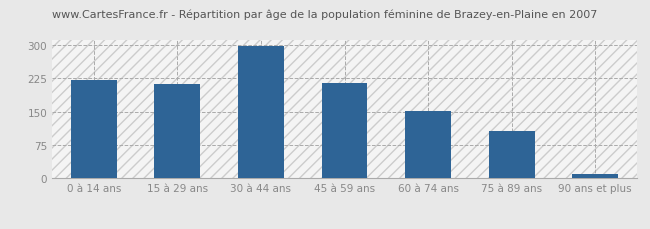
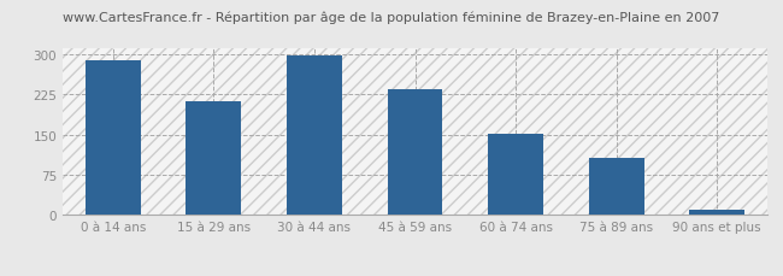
0 à 14 ans: 220 -> 288
45 à 59 ans: 215 -> 234
